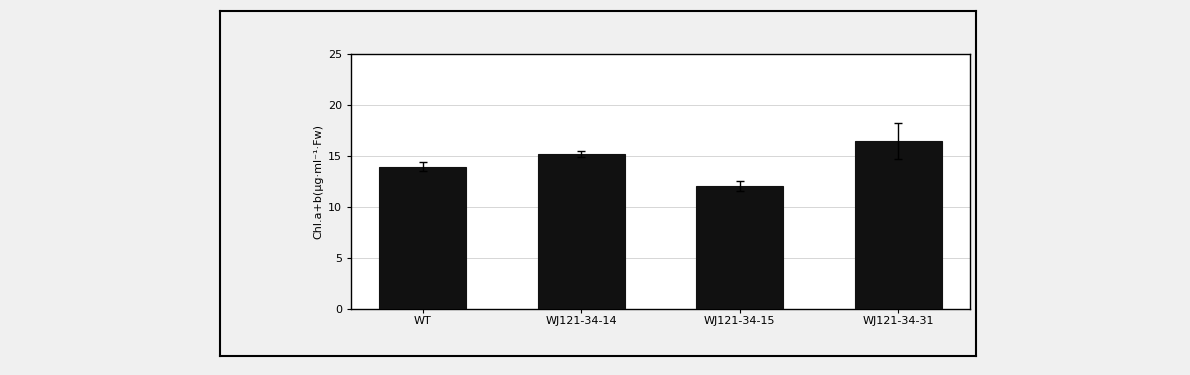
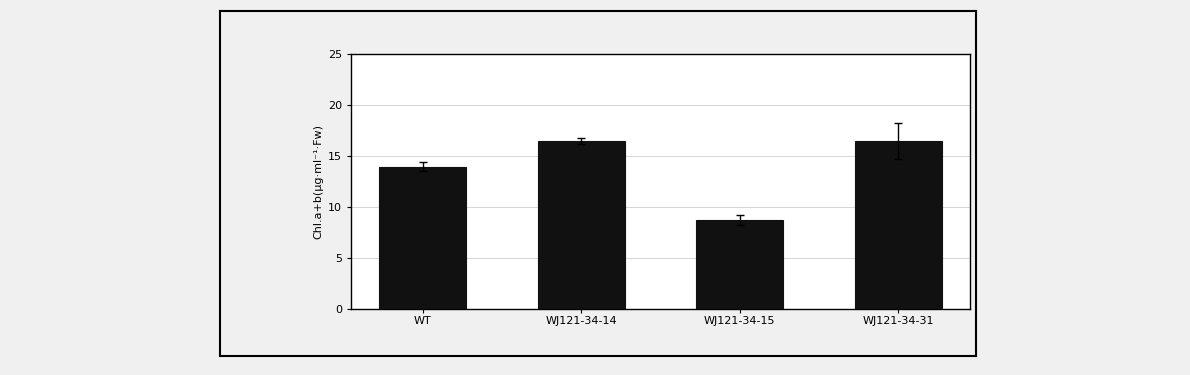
WJ121-34-14: 15.2 -> 16.5
WJ121-34-15: 12.1 -> 8.8
